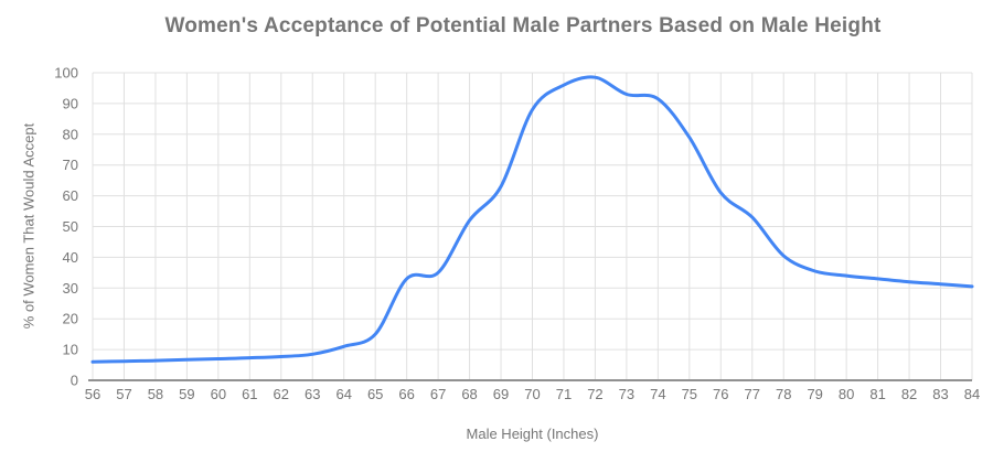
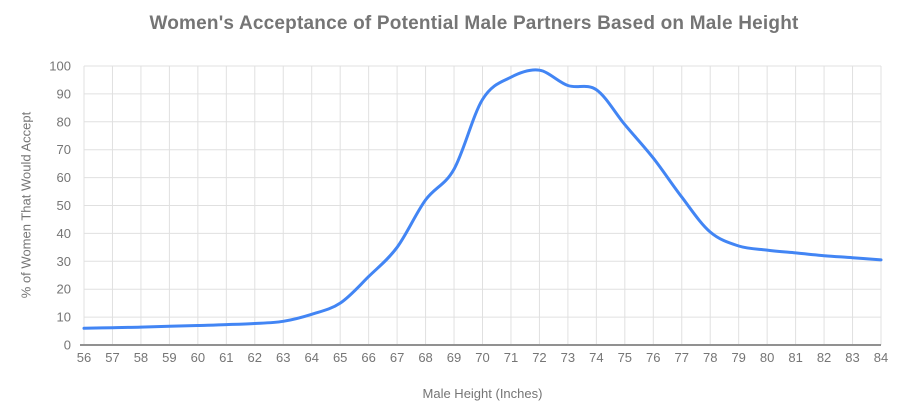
66: 33 -> 24
76: 61 -> 67
